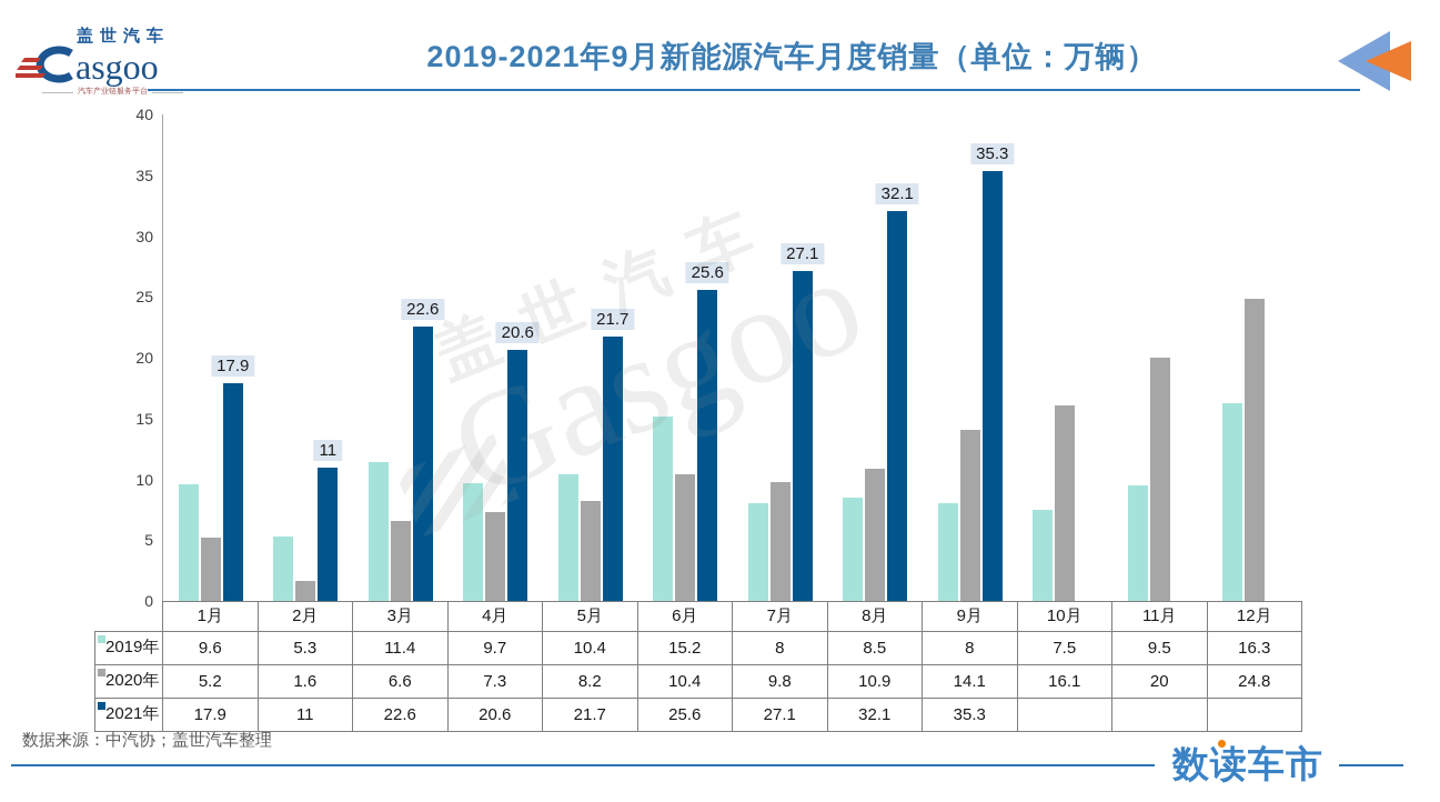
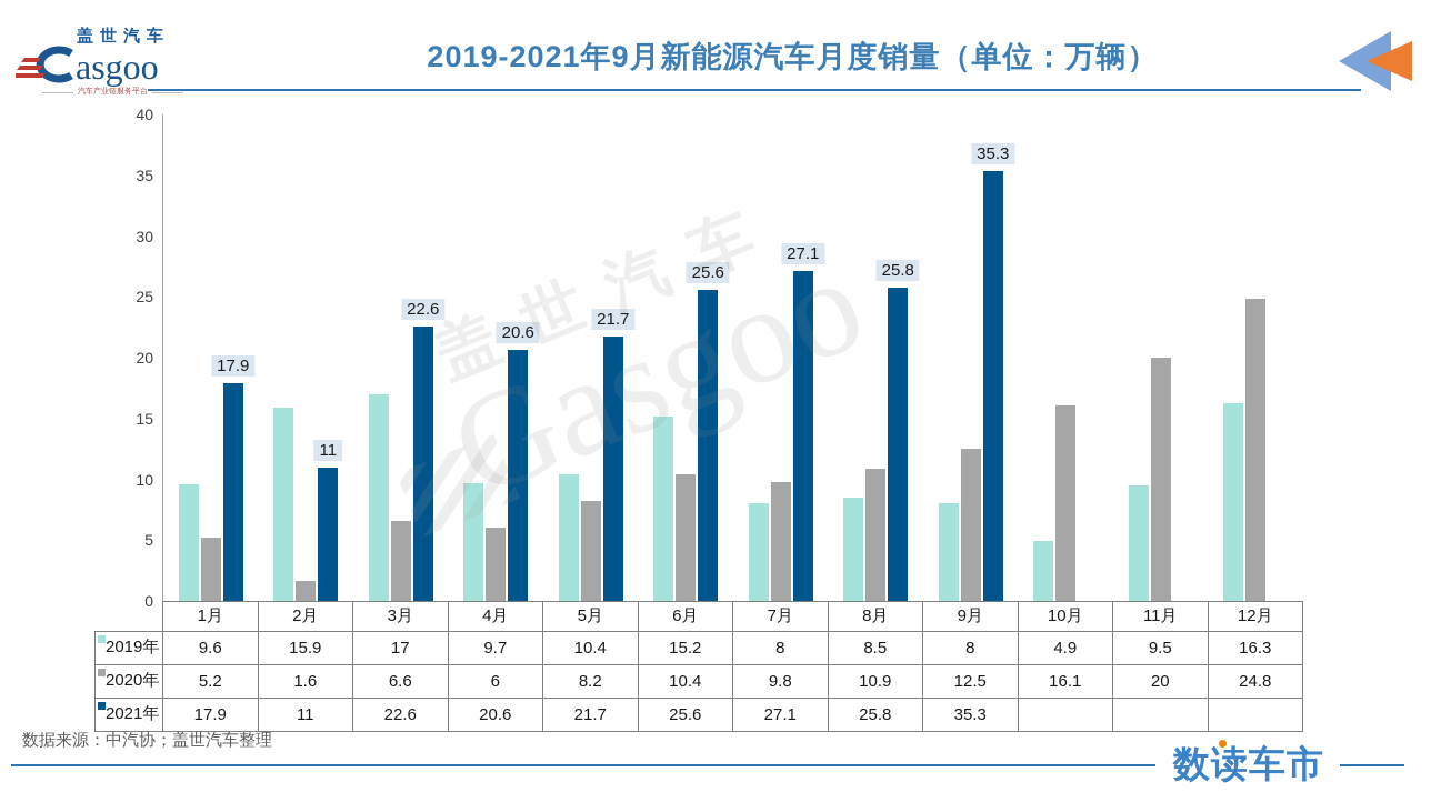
2019年/2月: 5.3 -> 15.9
2019年/3月: 11.4 -> 17
2020年/4月: 7.3 -> 6
2021年/8月: 32.1 -> 25.8
2020年/9月: 14.1 -> 12.5
2019年/10月: 7.5 -> 4.9
